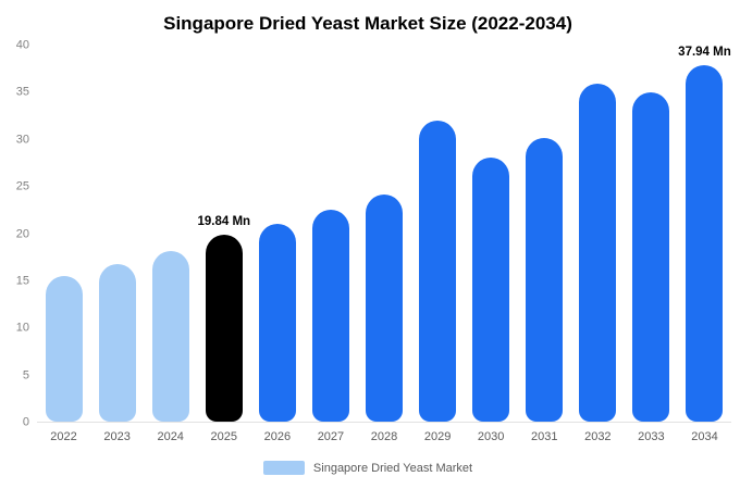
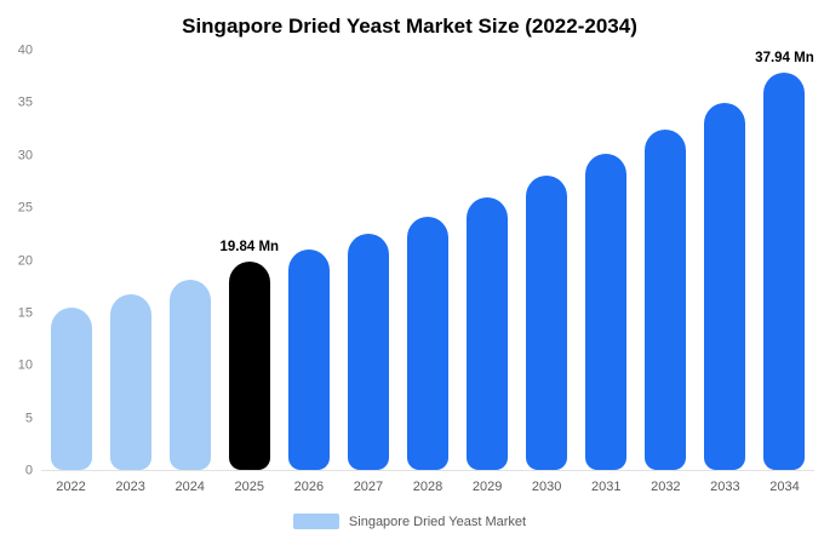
2029: 32 -> 26
2032: 36 -> 32
